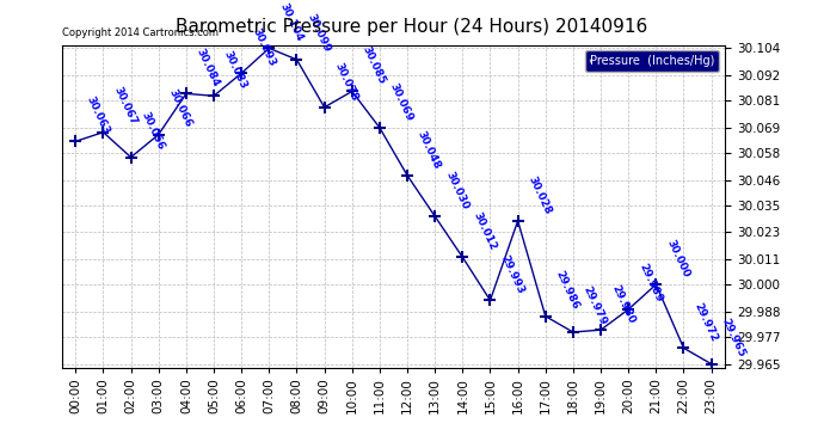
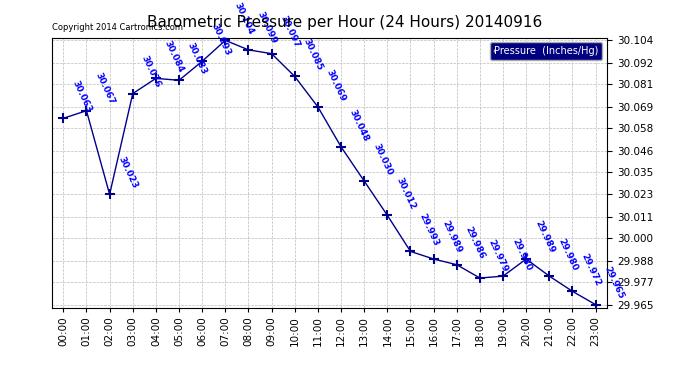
02:00: 30.056 -> 30.023
03:00: 30.066 -> 30.076
09:00: 30.078 -> 30.097
16:00: 30.028 -> 29.989
21:00: 30.000 -> 29.980
